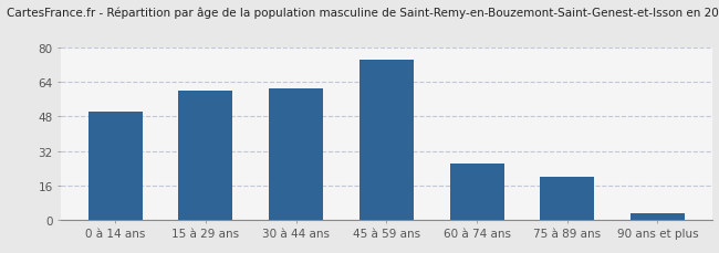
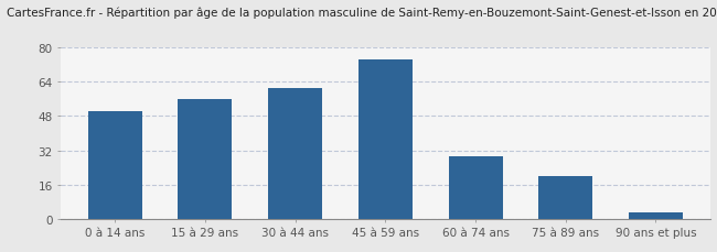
15 à 29 ans: 60 -> 56
60 à 74 ans: 26 -> 29
